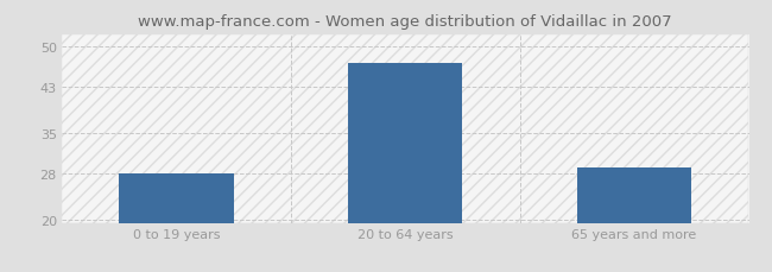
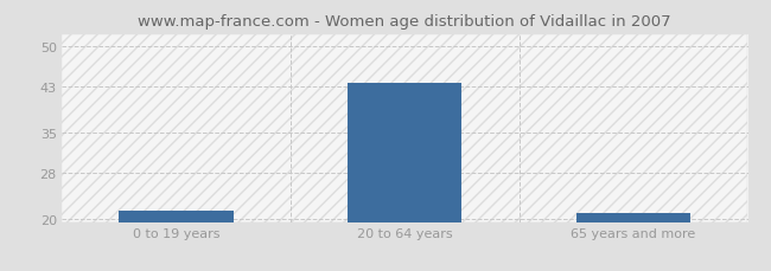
0 to 19 years: 28.0 -> 21.5
20 to 64 years: 47.0 -> 43.5
65 years and more: 29.0 -> 21.0
